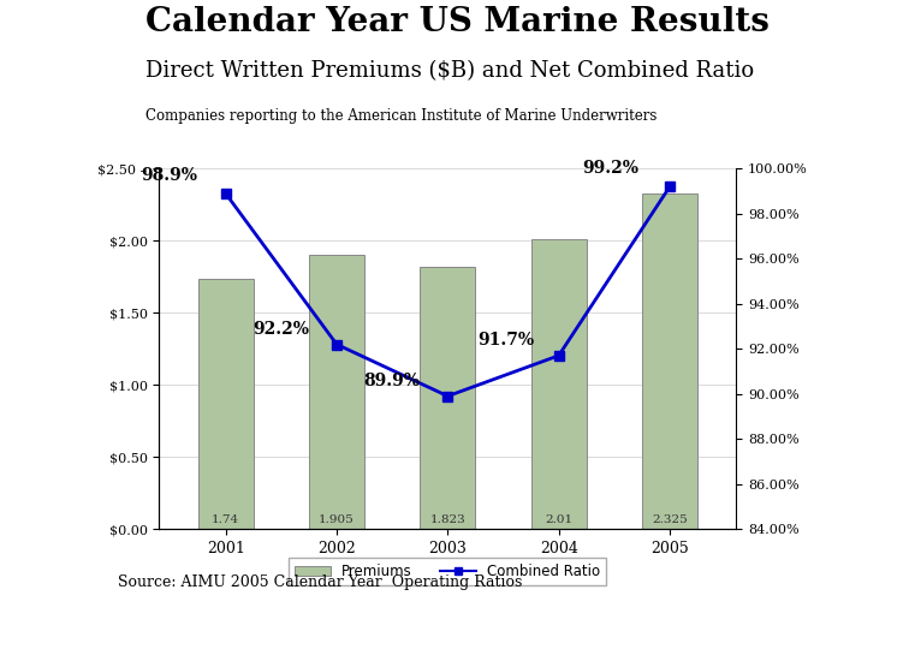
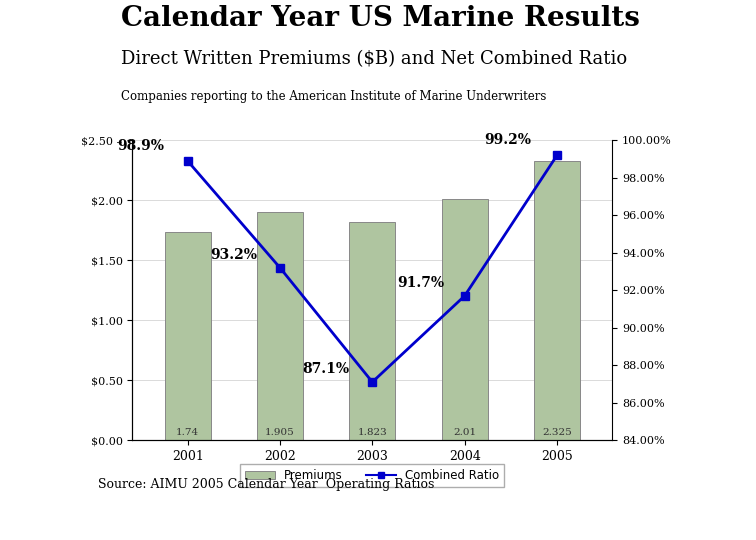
Combined Ratio/2002: 92.2% -> 93.2%
Combined Ratio/2003: 89.9% -> 87.1%
